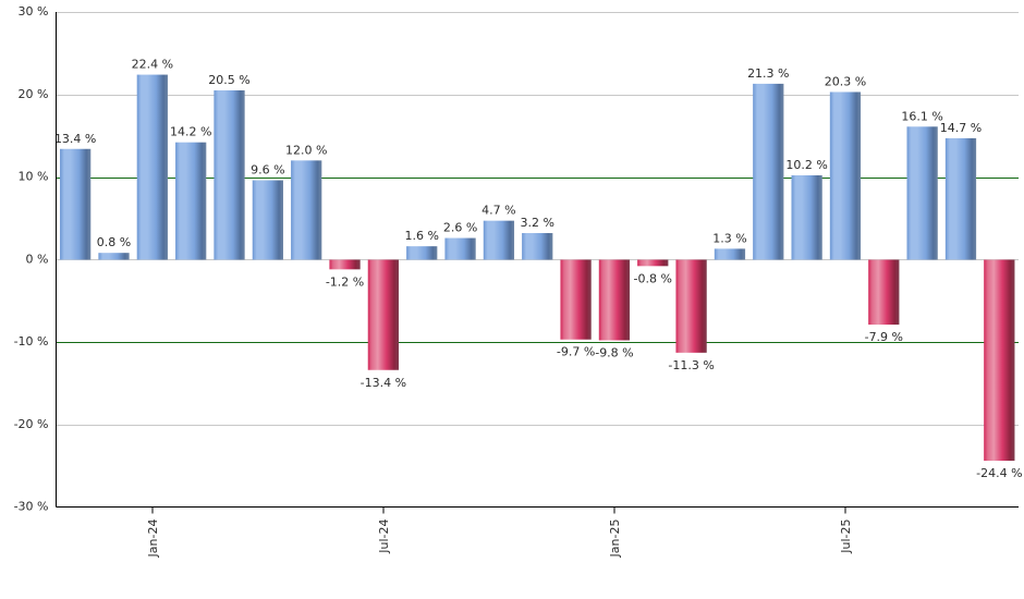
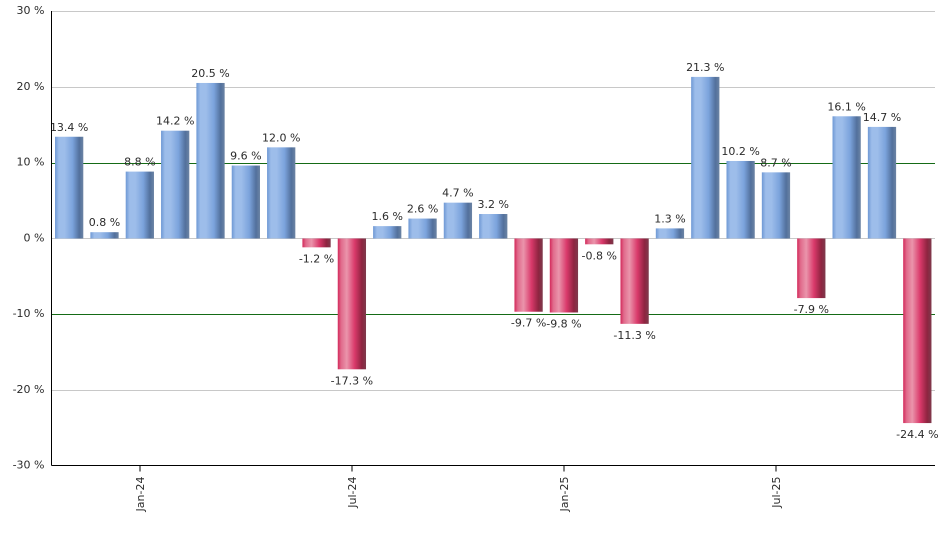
Jan-24: 22.4 -> 8.8
Jul-24: -13.4 -> -17.3
Jul-25: 20.3 -> 8.7
